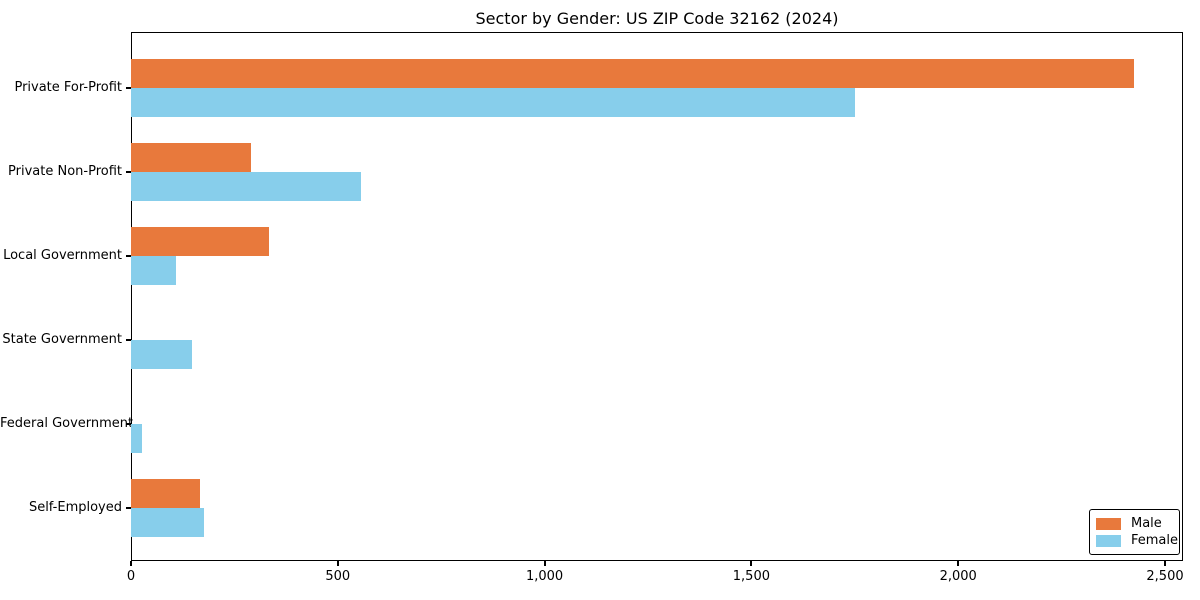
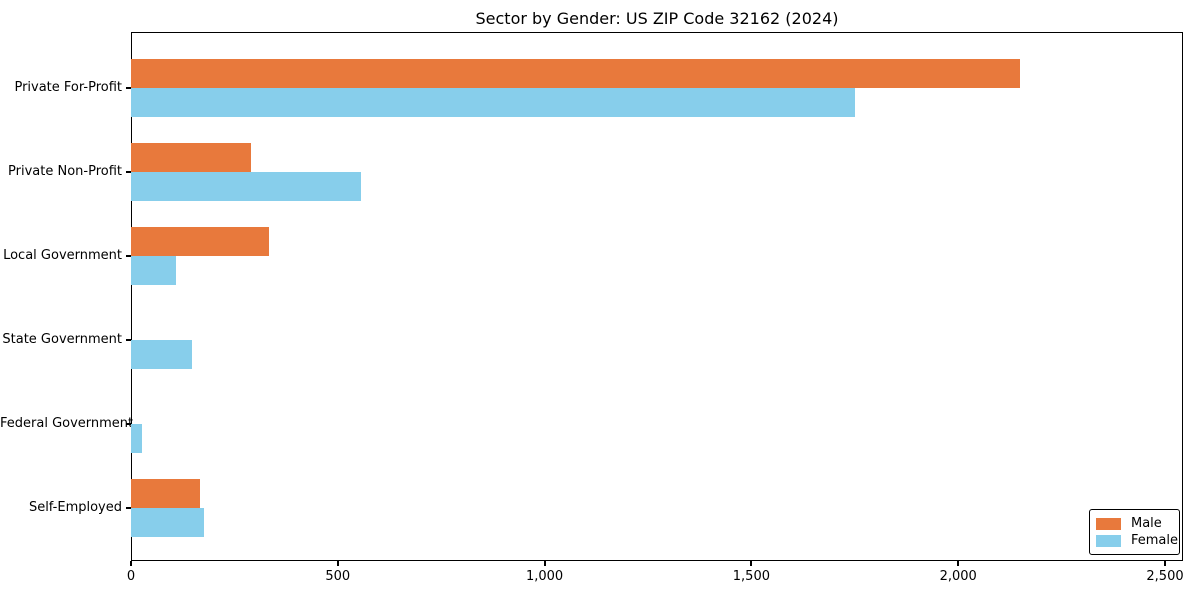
Male/Private For-Profit: 2420 -> 2150
